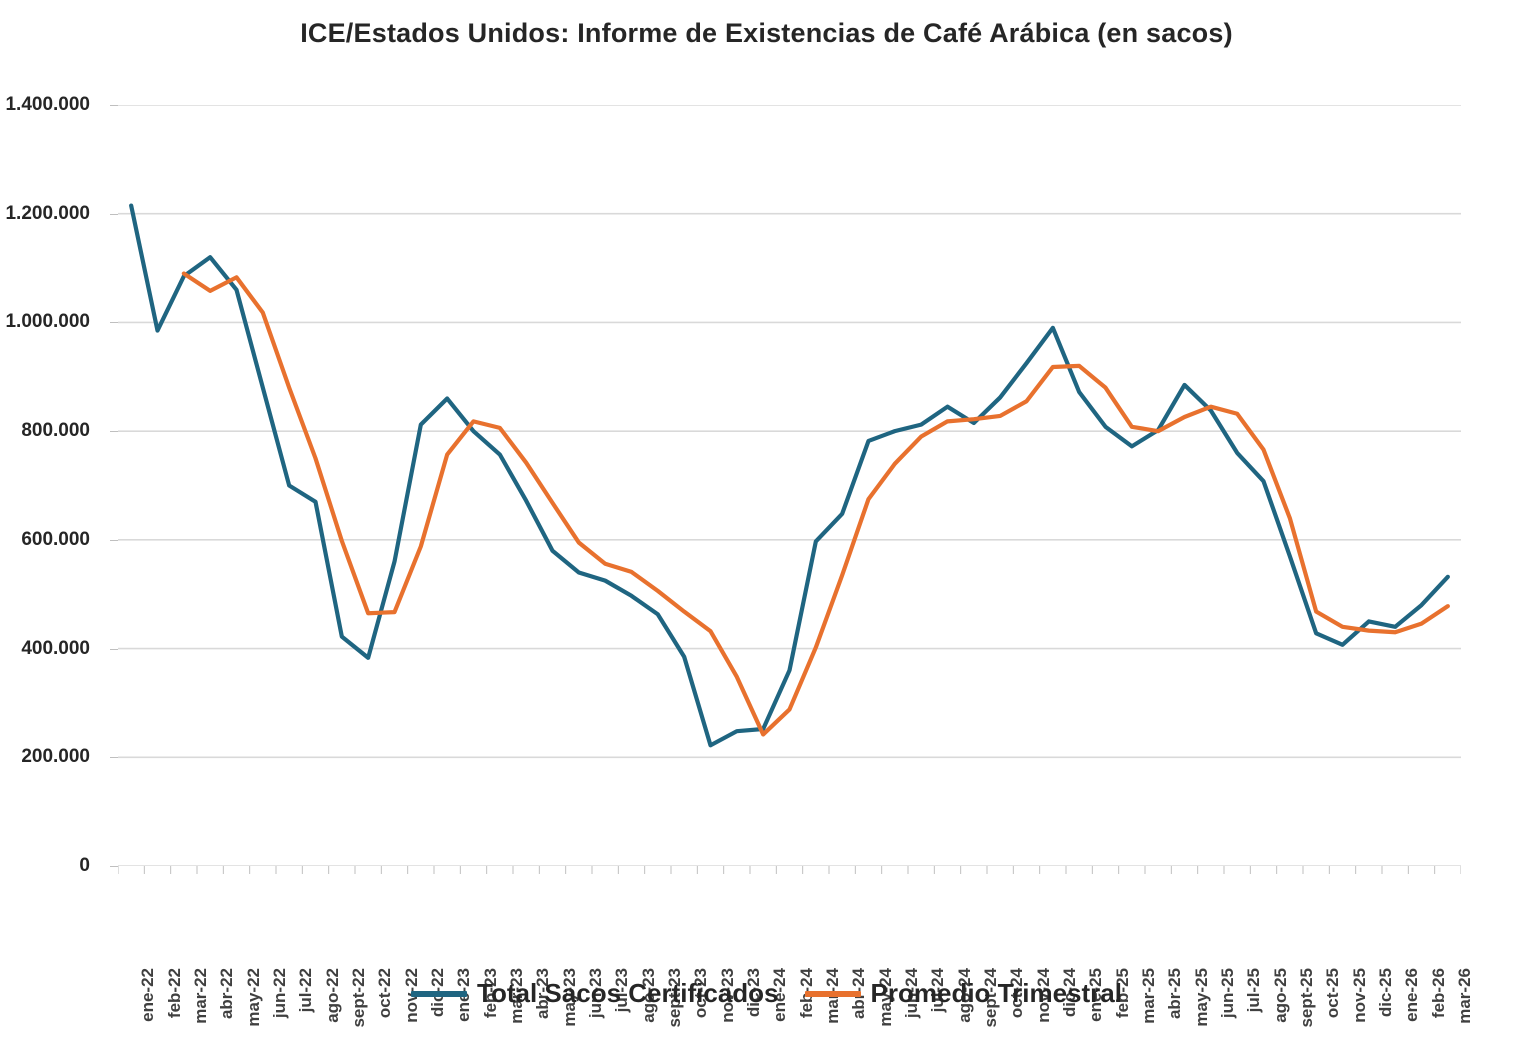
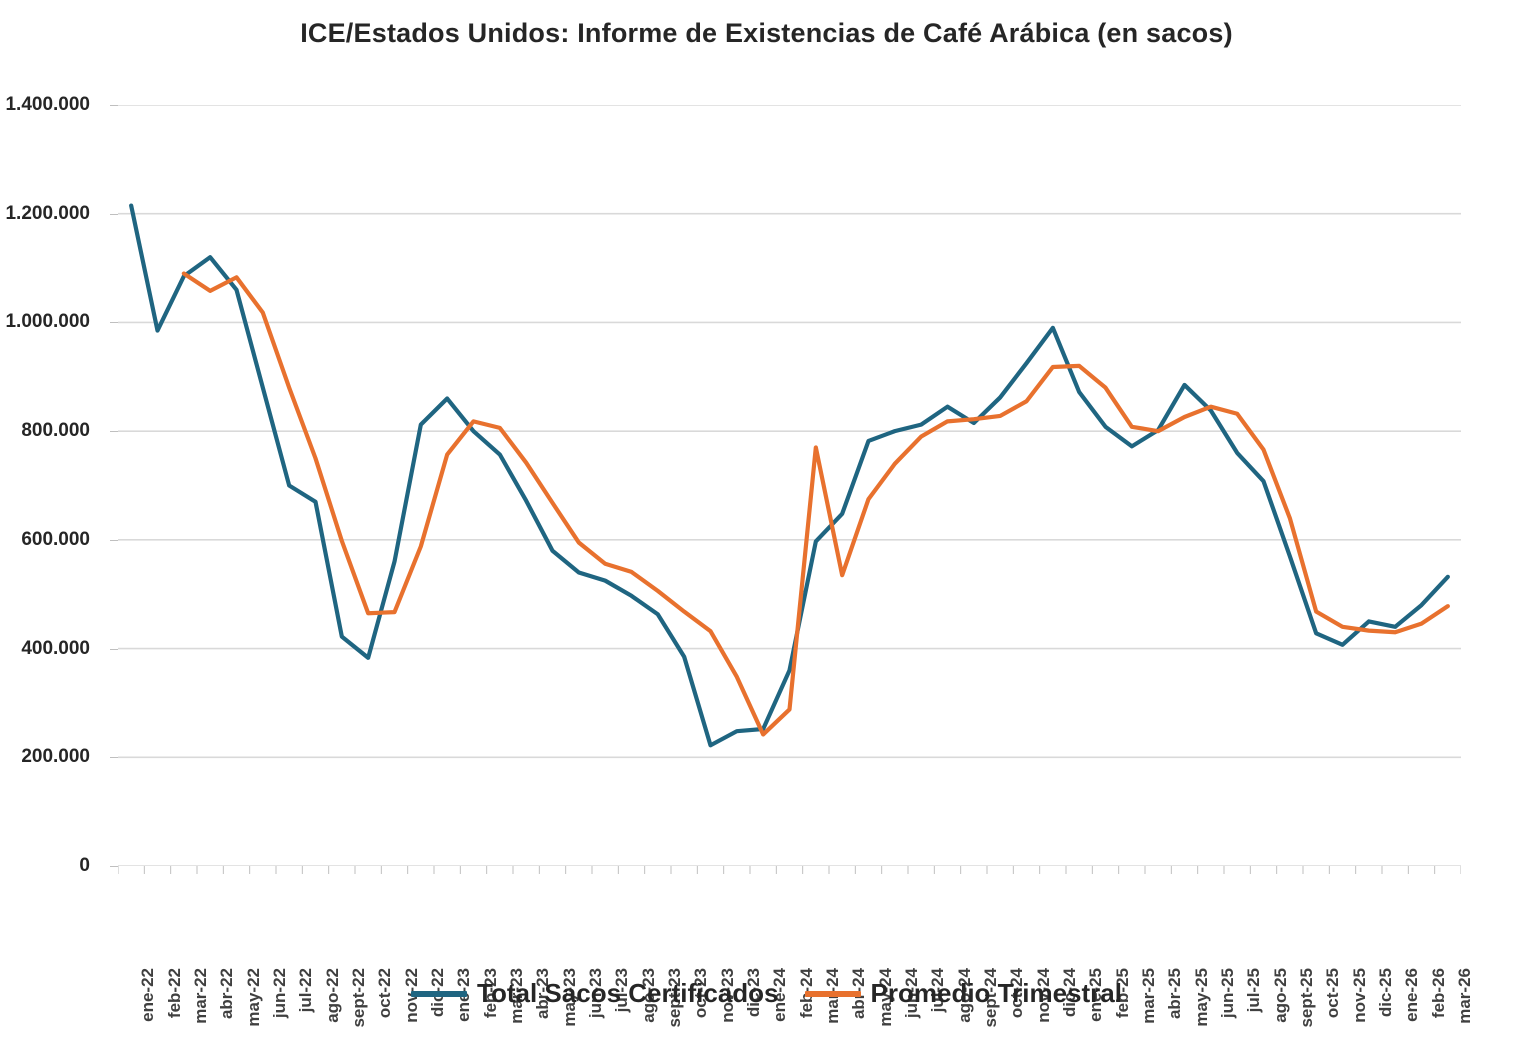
Promedio Trimestral/mar-24: 400000 -> 770000
